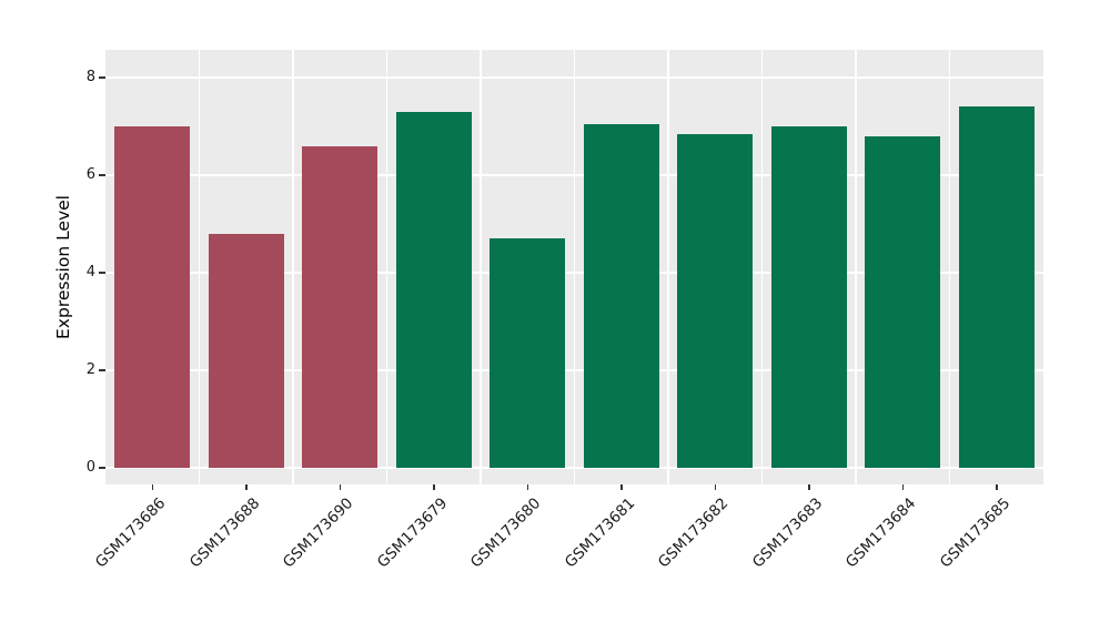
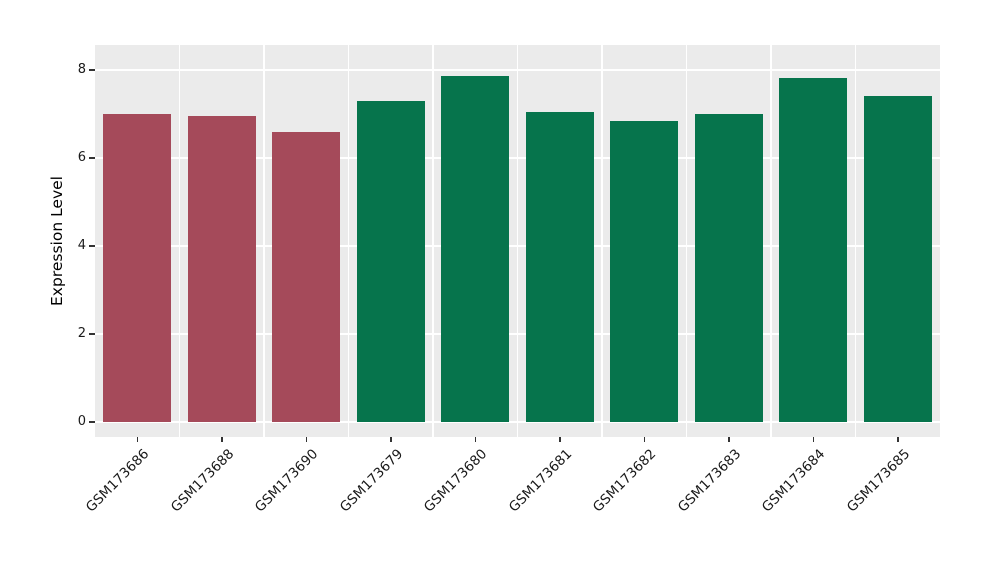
GSM173688: 4.8 -> 7.0
GSM173680: 4.7 -> 7.9
GSM173684: 6.8 -> 7.8
